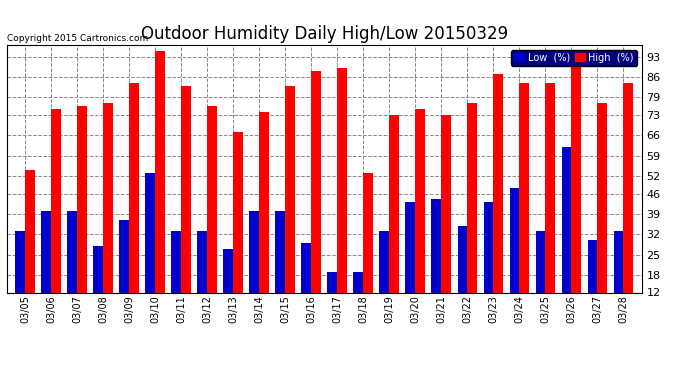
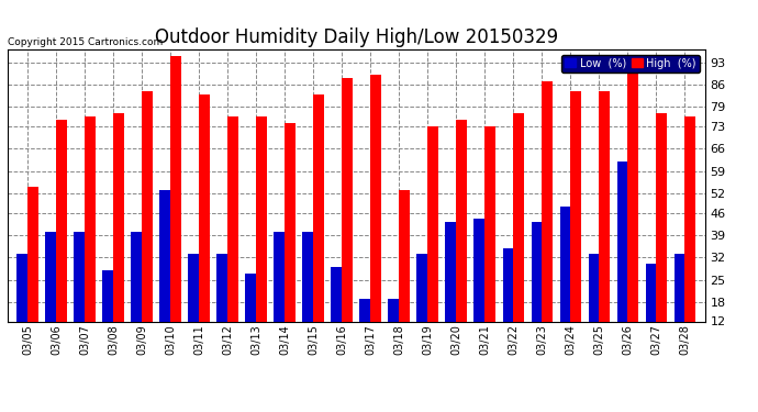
Low (%)/03/09: 37 -> 40
High (%)/03/13: 67 -> 76
High (%)/03/28: 84 -> 76
